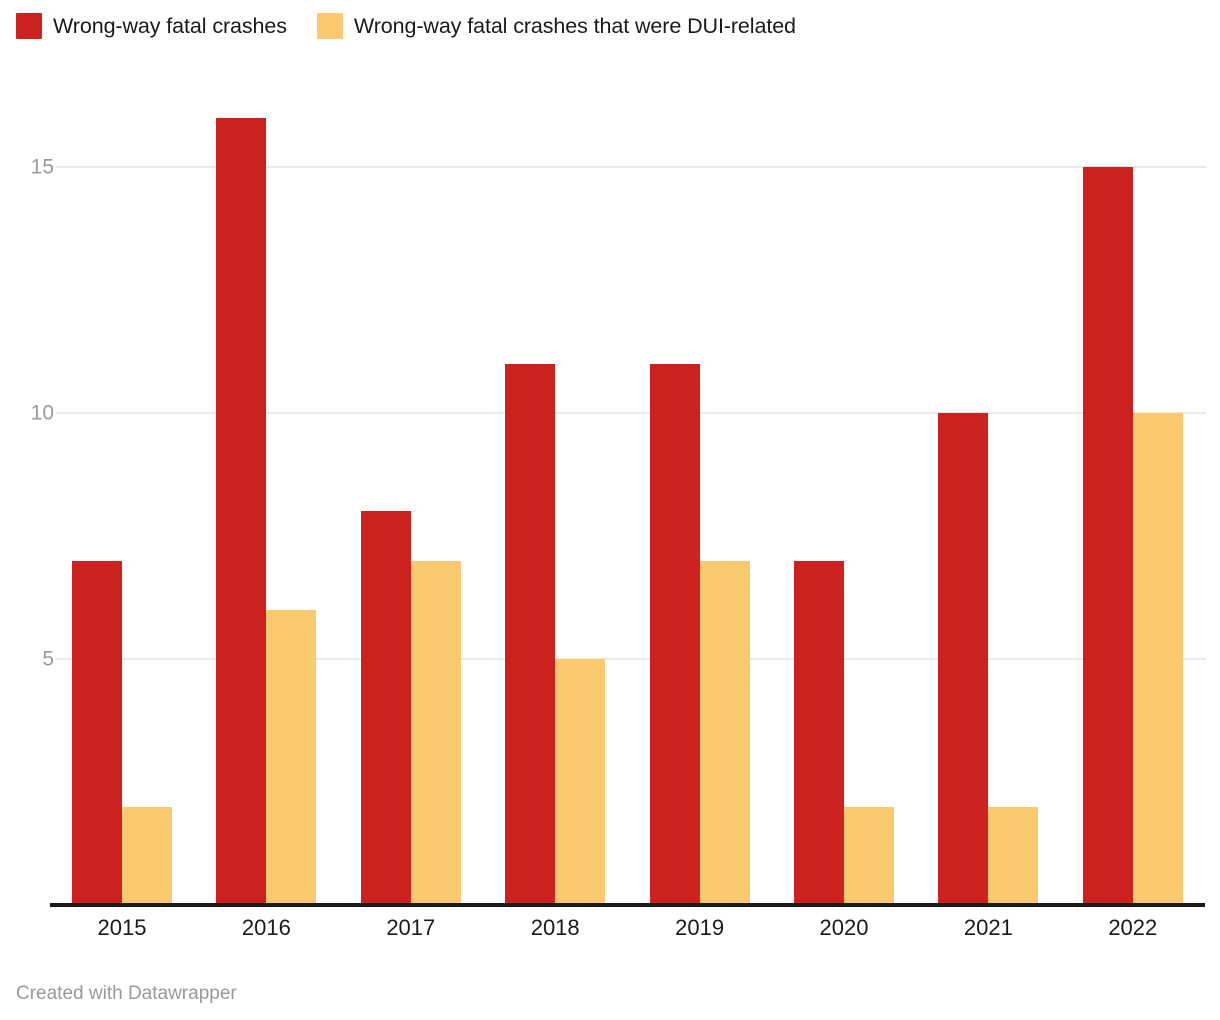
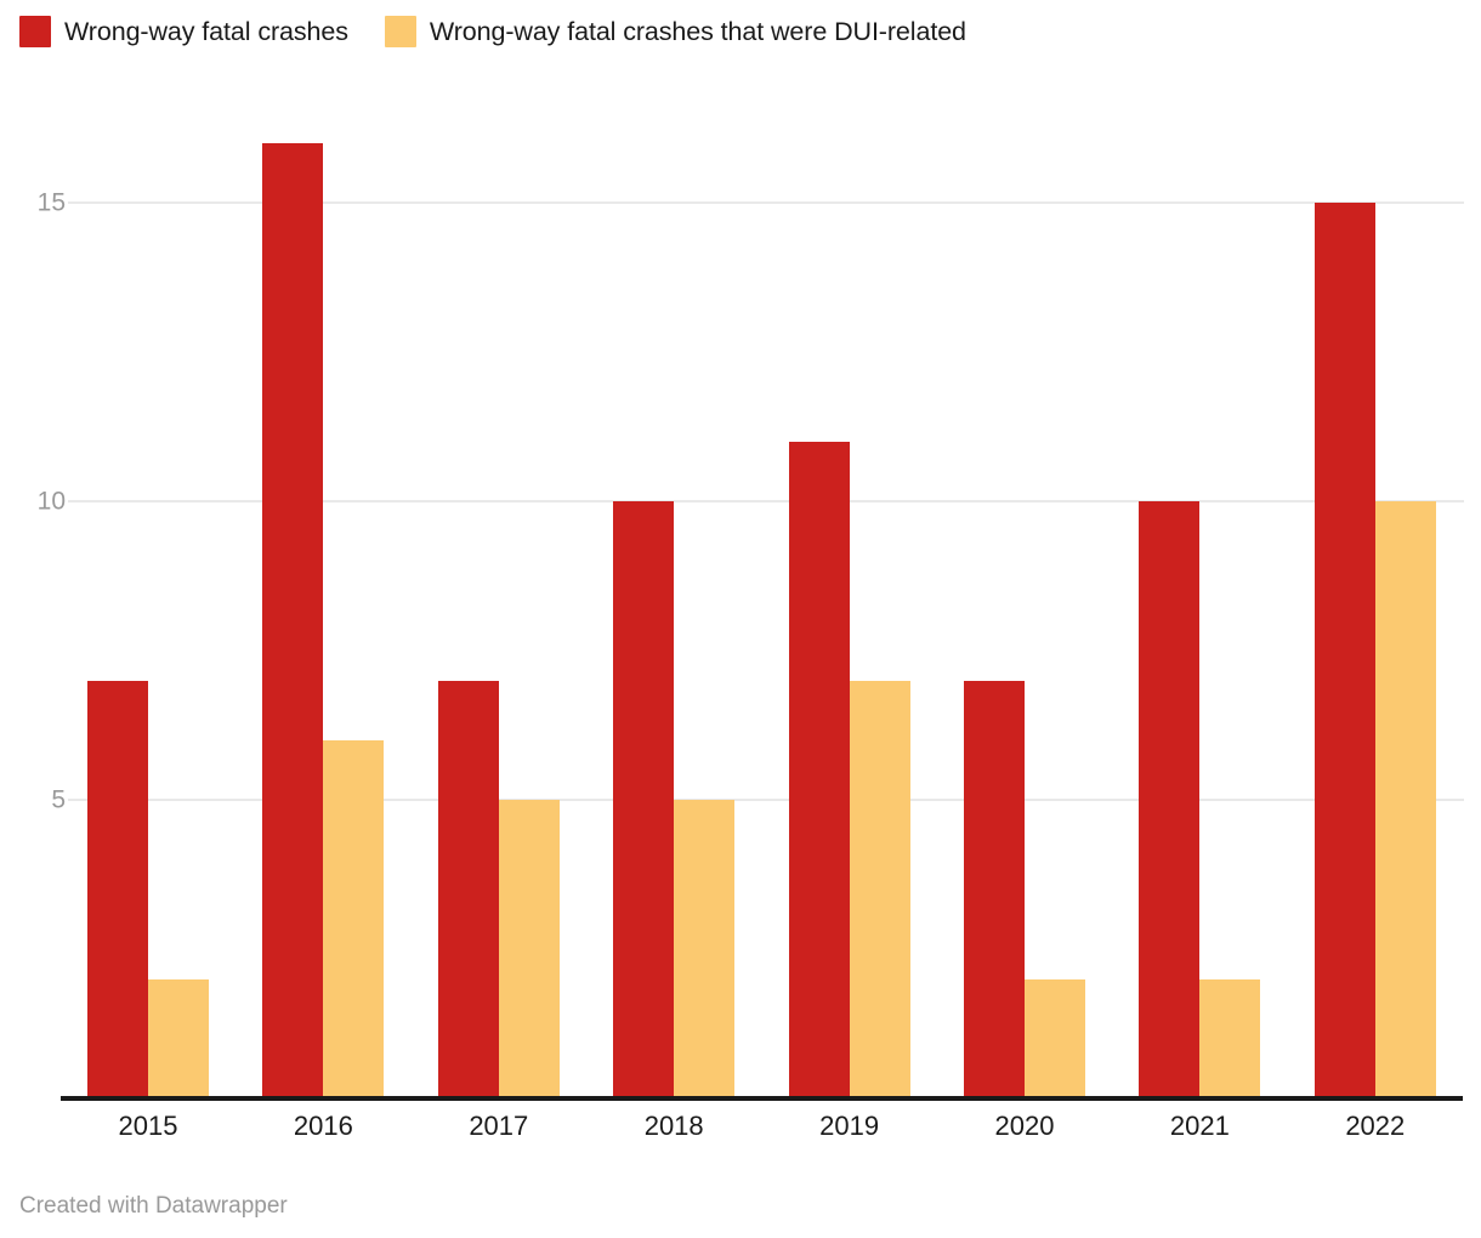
Wrong-way fatal crashes/2017: 8 -> 7
Wrong-way fatal crashes that were DUI-related/2017: 7 -> 5
Wrong-way fatal crashes/2018: 11 -> 10
